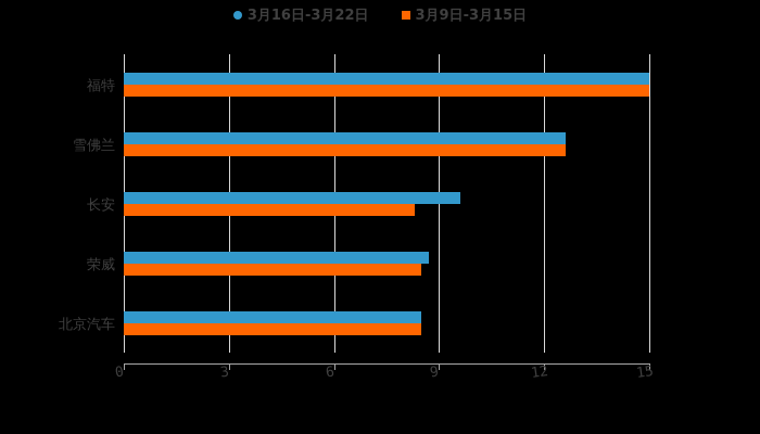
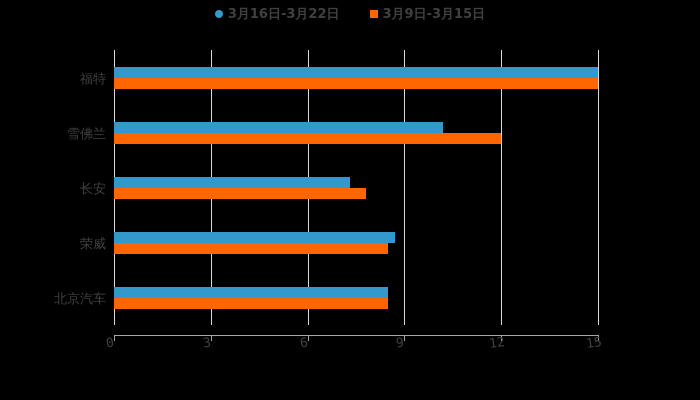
3月16日-3月22日/雪佛兰: 12.6 -> 10.2
3月9日-3月15日/雪佛兰: 12.6 -> 12.0
3月16日-3月22日/长安: 9.6 -> 7.3
3月9日-3月15日/长安: 8.3 -> 7.8
